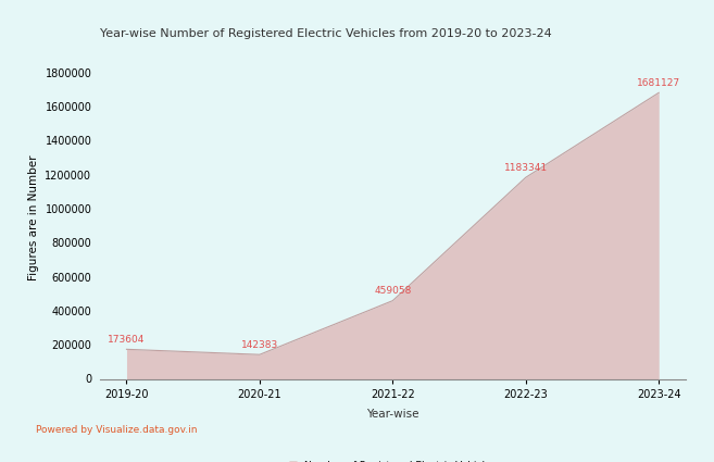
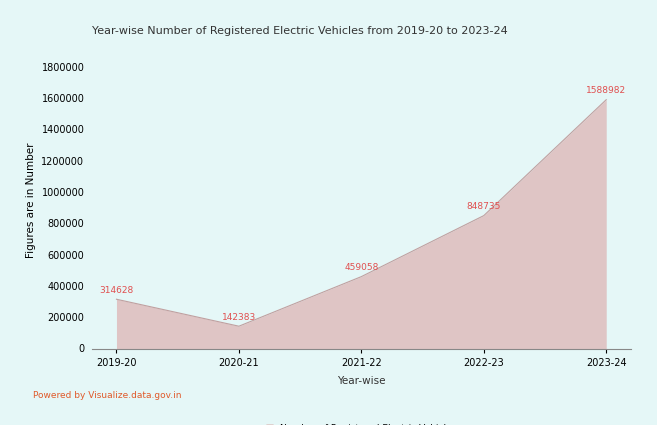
2019-20: 173604 -> 314628
2022-23: 1183341 -> 848735
2023-24: 1681127 -> 1588982
